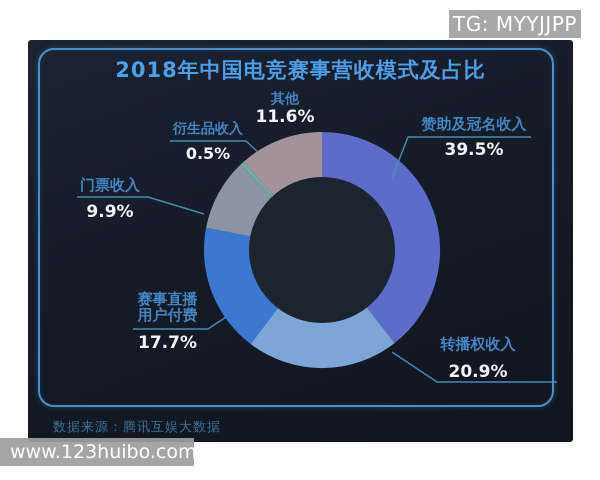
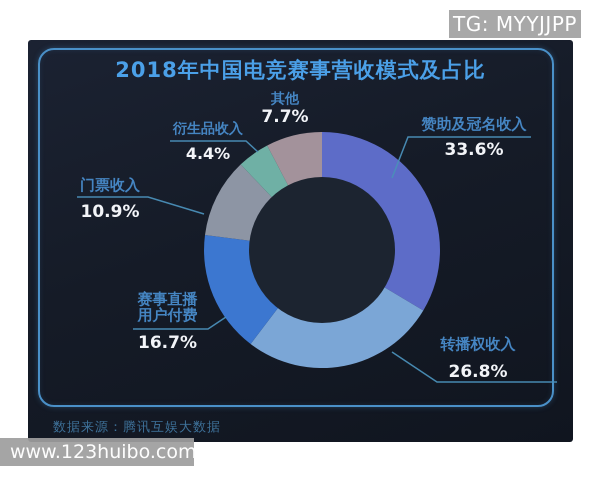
赞助及冠名收入: 39.5% -> 33.6%
转播权收入: 20.9% -> 26.8%
赛事直播用户付费: 17.7% -> 16.7%
门票收入: 9.9% -> 10.9%
衍生品收入: 0.5% -> 4.4%
其他: 11.6% -> 7.7%
